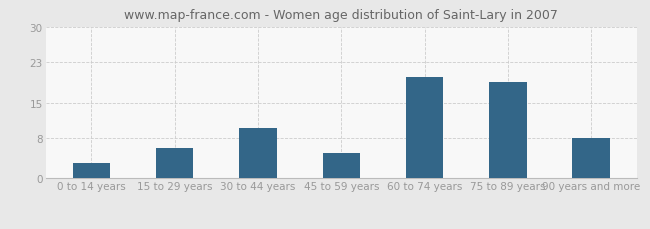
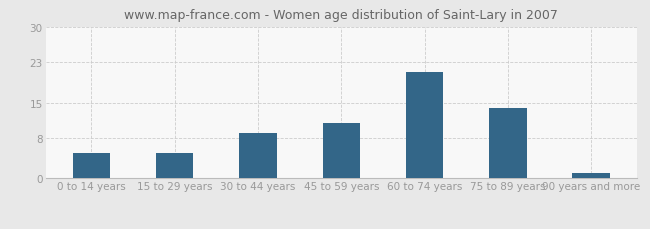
0 to 14 years: 3 -> 5
15 to 29 years: 6 -> 5
30 to 44 years: 10 -> 9
45 to 59 years: 5 -> 11
60 to 74 years: 20 -> 21
75 to 89 years: 19 -> 14
90 years and more: 8 -> 1
